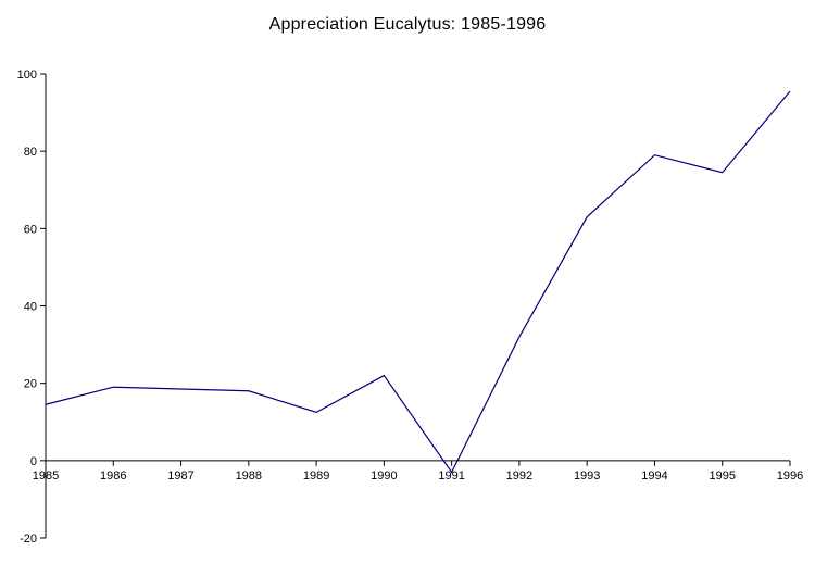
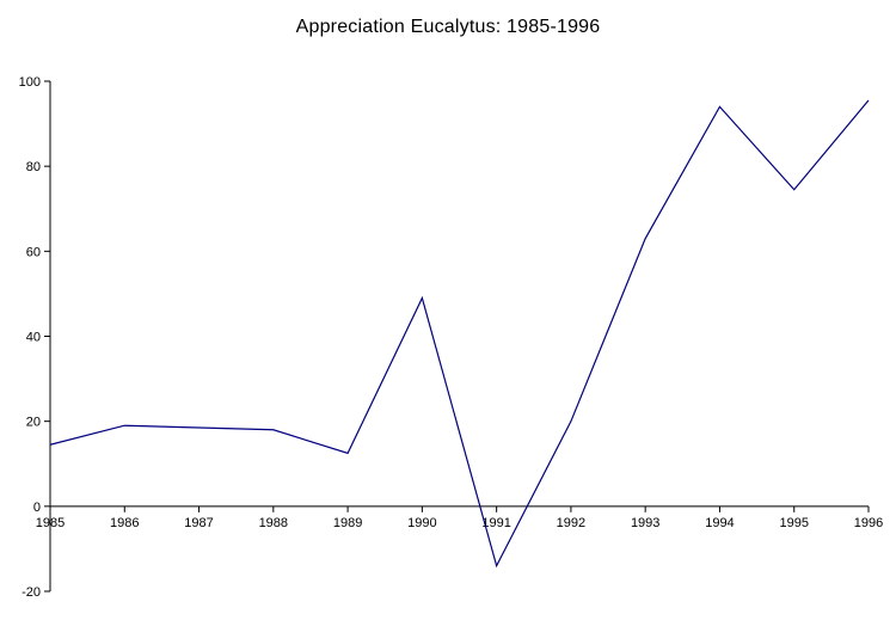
1990: 22 -> 49
1991: -3 -> -14
1992: 32 -> 20
1994: 79 -> 94
